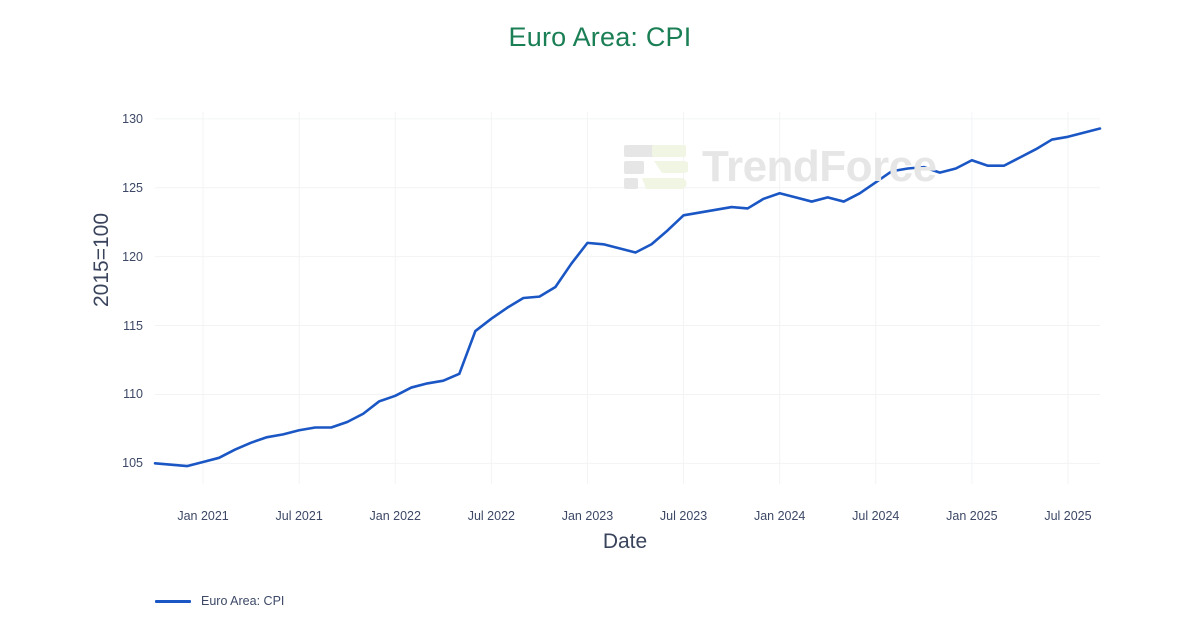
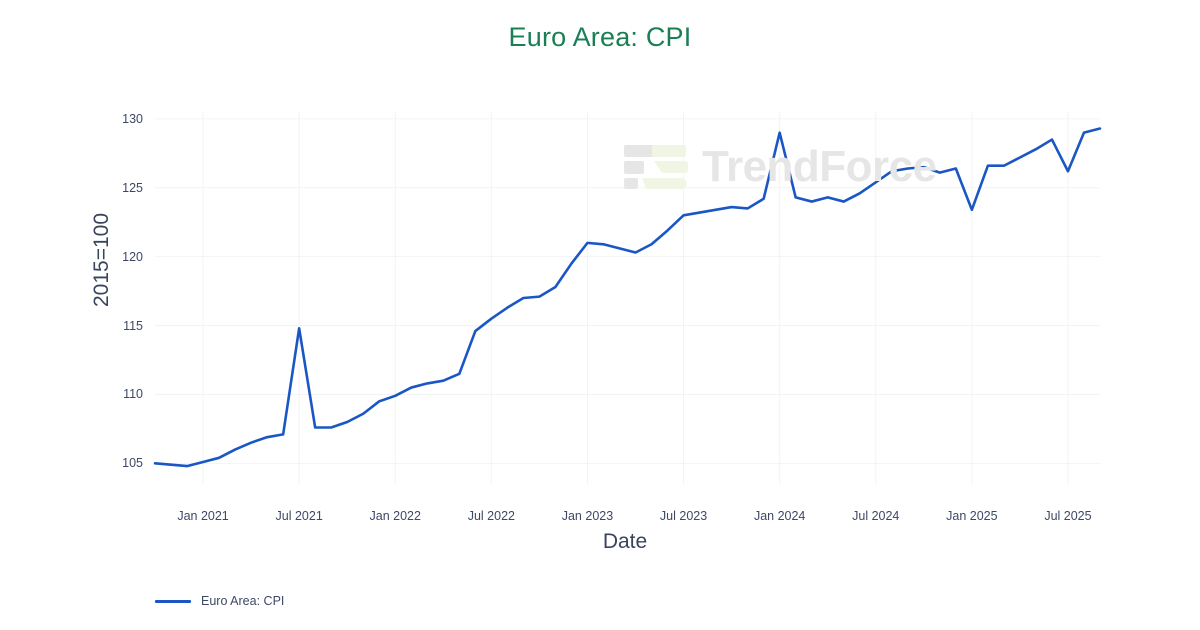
Jul 2021: 107.4 -> 114.8
Jan 2024: 124.6 -> 129.0
Jan 2025: 127.0 -> 123.4
Jul 2025: 128.7 -> 126.2
